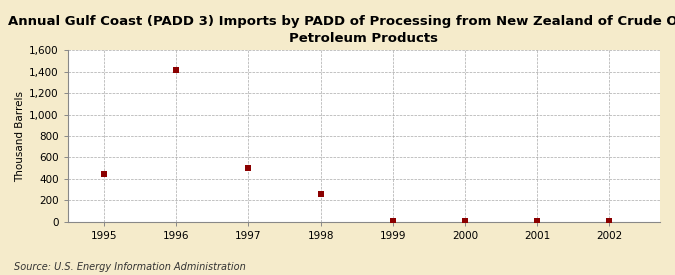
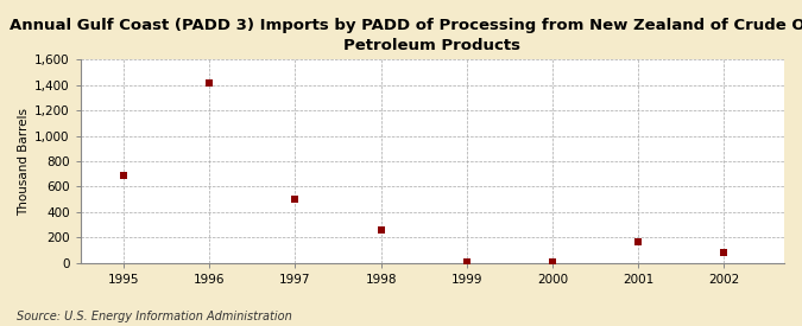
1995: 450 -> 690
2001: 0 -> 170
2002: 0 -> 80
